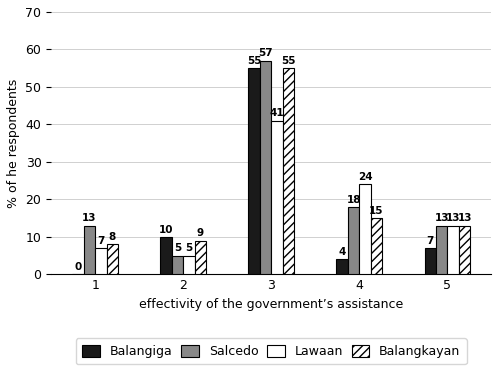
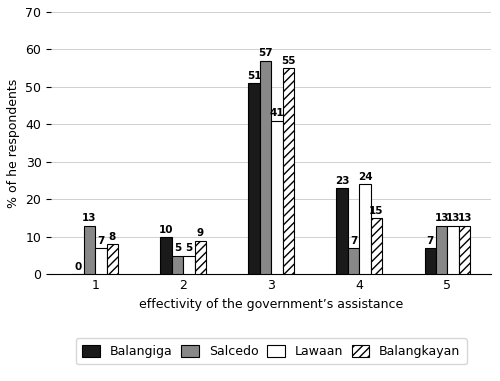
Balangiga/3: 55 -> 51
Balangiga/4: 4 -> 23
Salcedo/4: 18 -> 7
